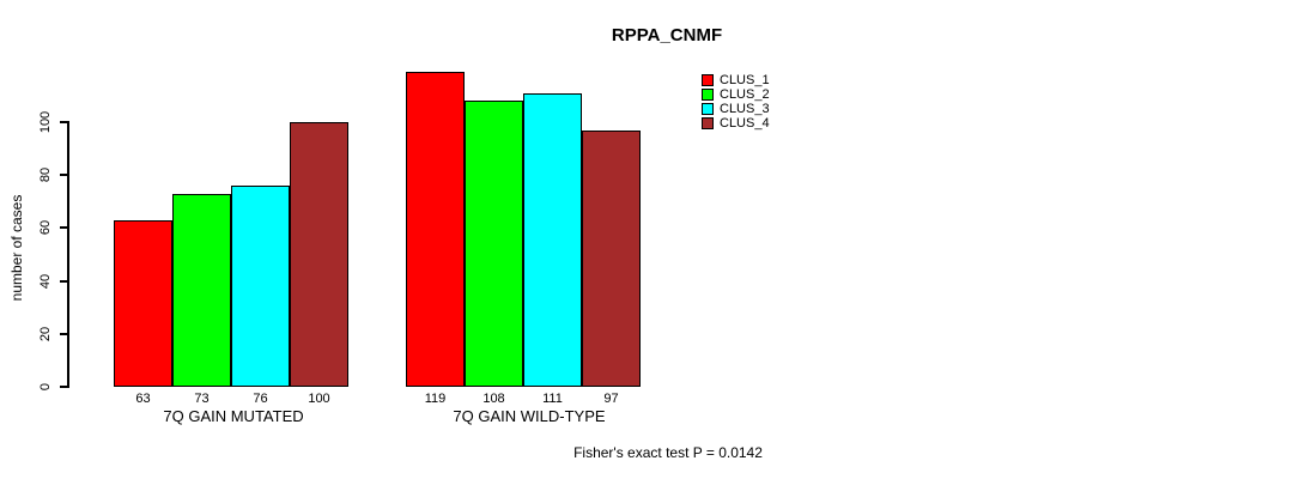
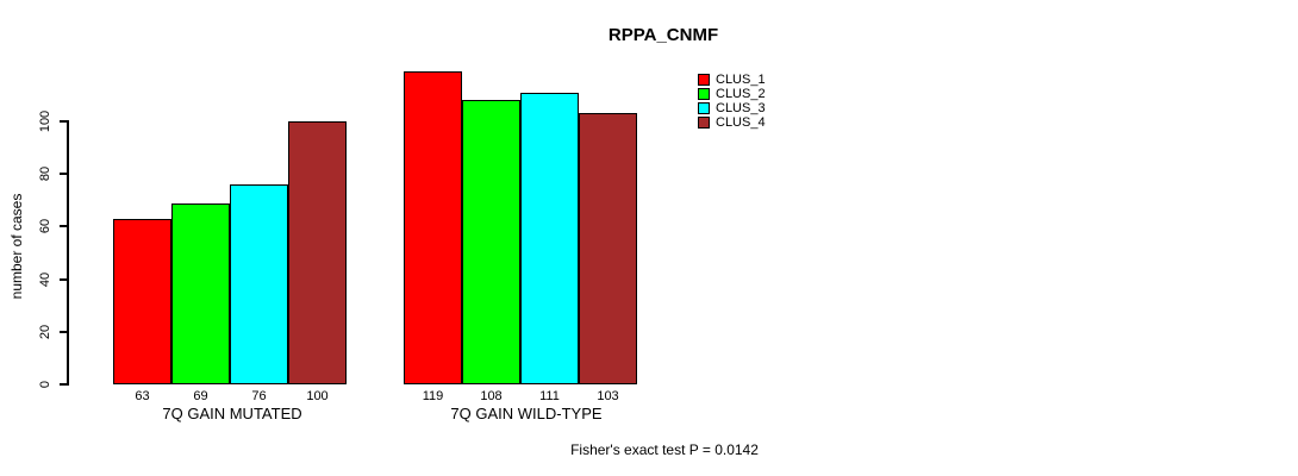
CLUS_2/7Q GAIN MUTATED: 73 -> 69
CLUS_4/7Q GAIN WILD-TYPE: 97 -> 103
